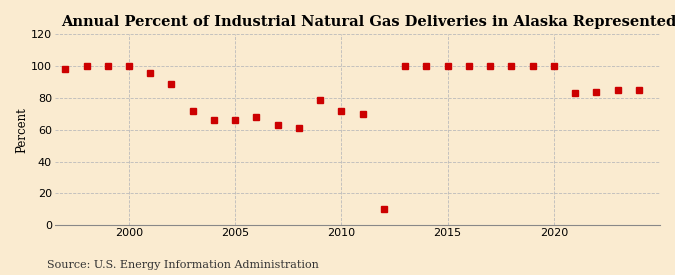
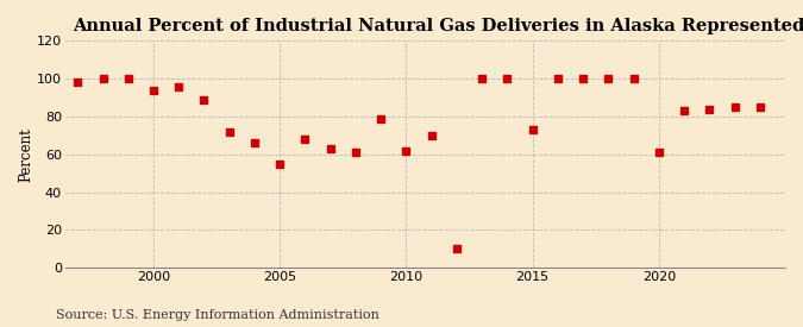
2000: 100 -> 94
2005: 66 -> 55
2010: 72 -> 62
2015: 100 -> 73
2020: 100 -> 61
